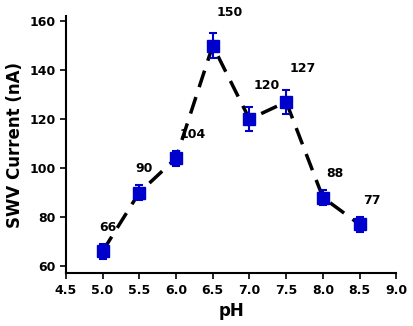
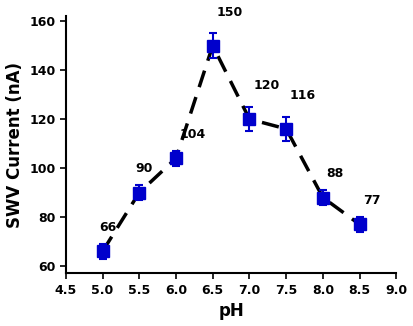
7.5: 127 -> 116
